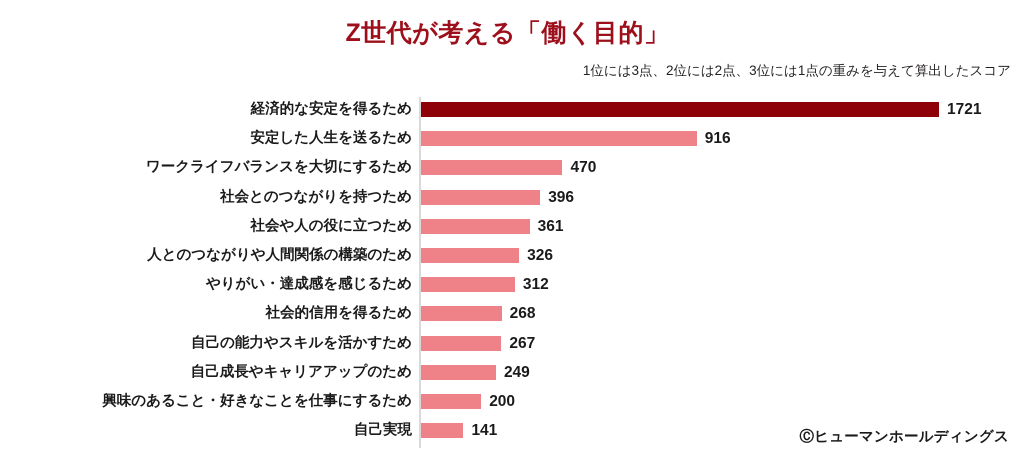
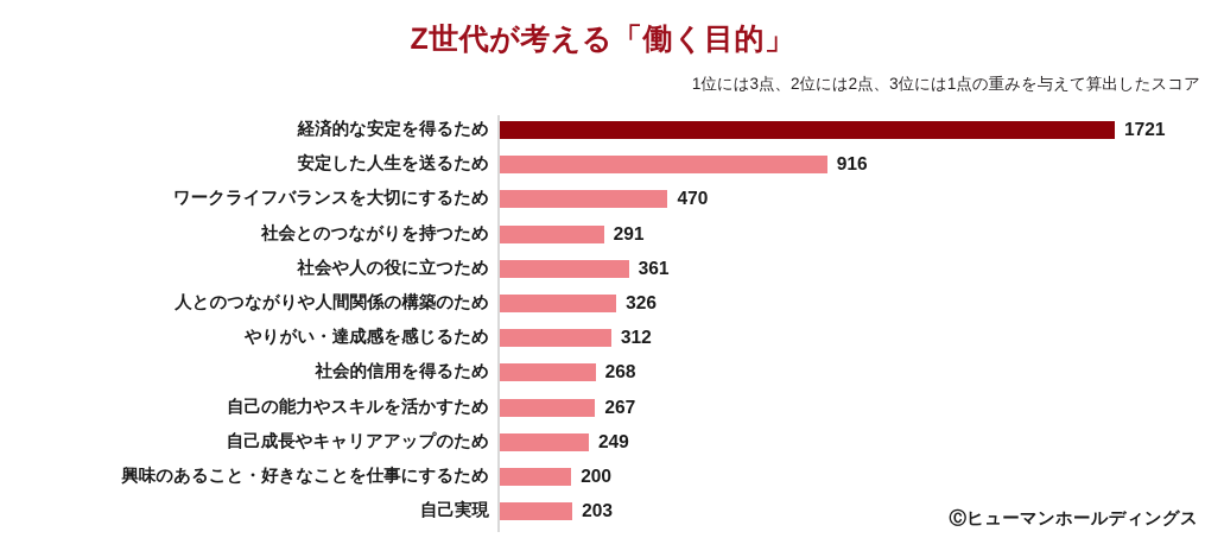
社会とのつながりを持つため: 396 -> 291
自己実現: 141 -> 203
